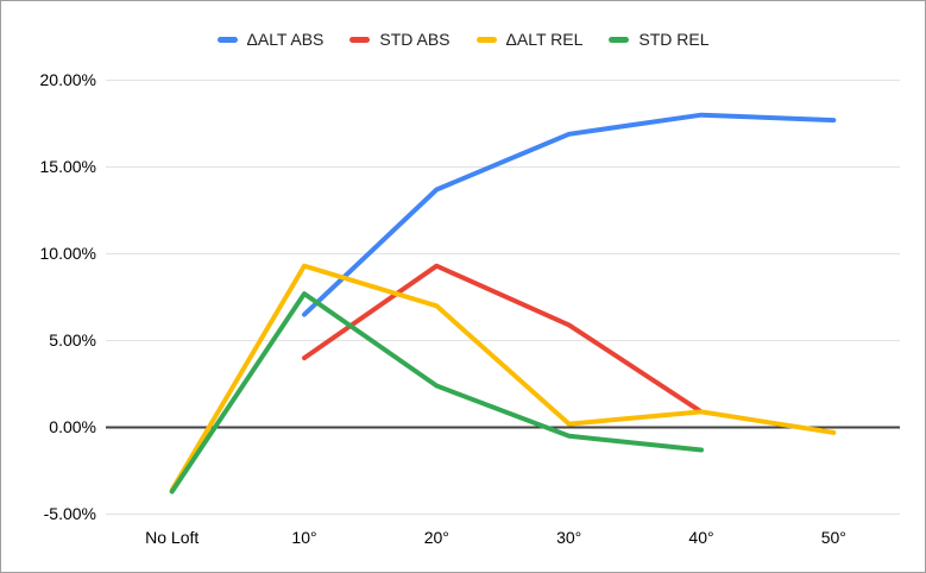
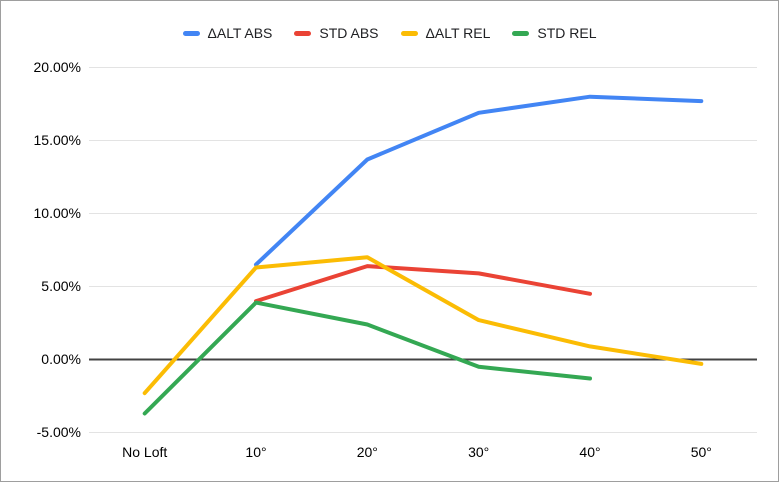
ΔALT REL/No Loft: -3.6% -> -2.3%
ΔALT REL/10°: 9.3% -> 6.3%
STD REL/10°: 7.7% -> 3.9%
STD ABS/20°: 9.3% -> 6.4%
ΔALT REL/30°: 0.2% -> 2.7%
STD ABS/40°: 0.9% -> 4.5%
